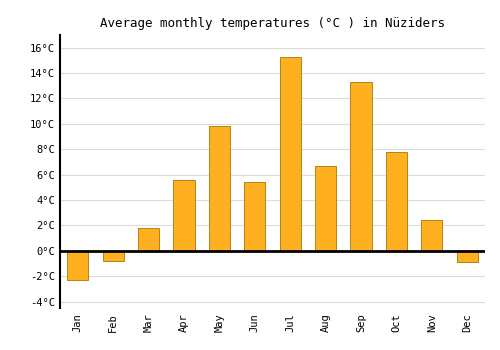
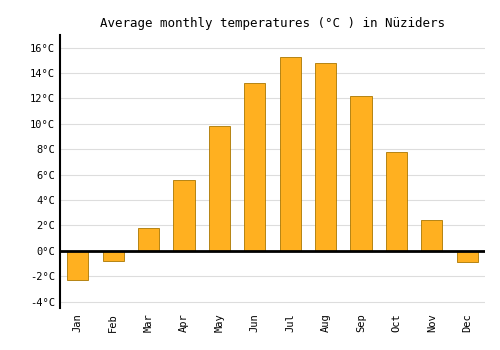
Jun: 5.4°C -> 13.2°C
Aug: 6.7°C -> 14.8°C
Sep: 13.3°C -> 12.2°C
